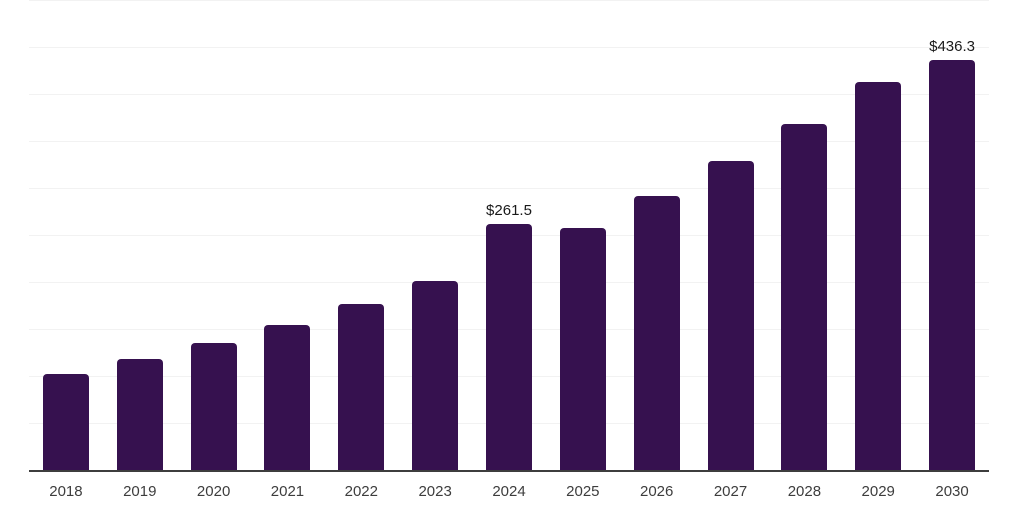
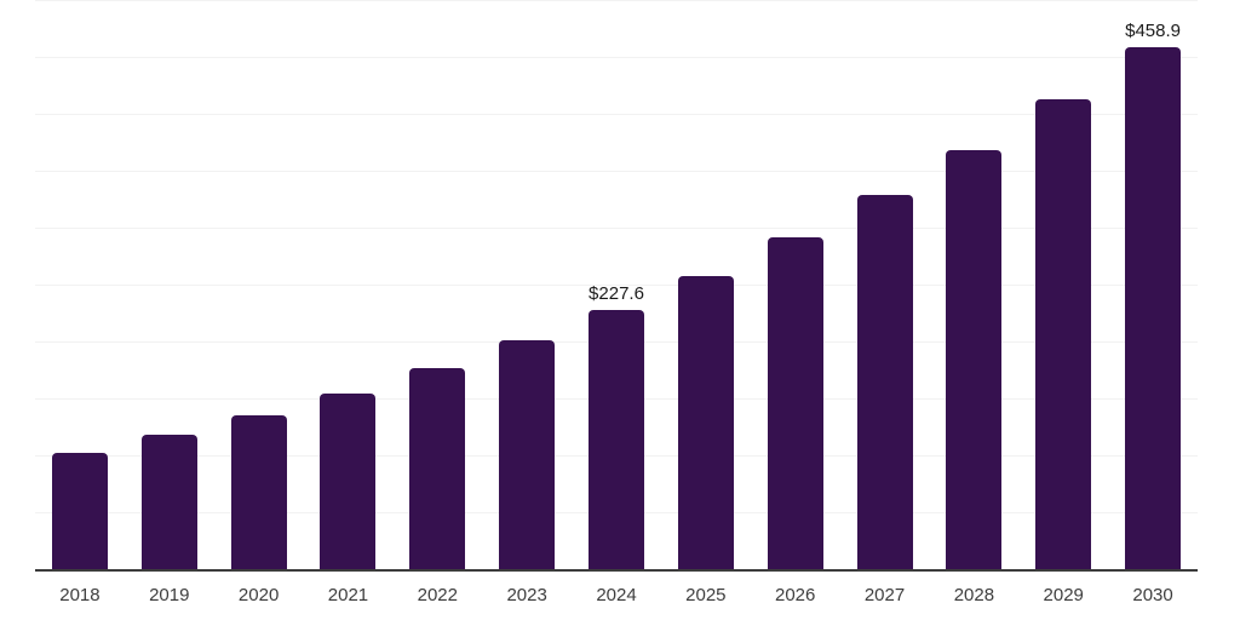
2024: $261.5 -> $227.6
2030: $436.3 -> $458.9
